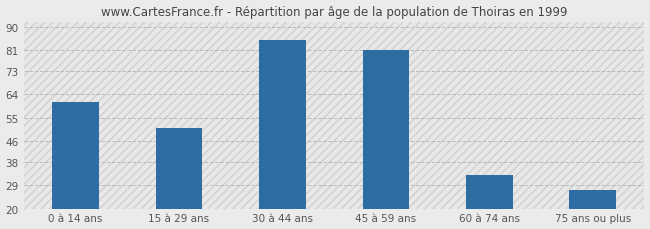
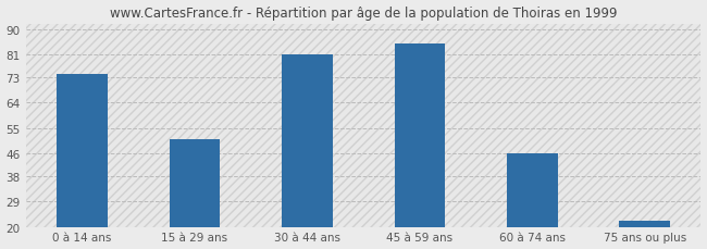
0 à 14 ans: 61 -> 74
30 à 44 ans: 85 -> 81
45 à 59 ans: 81 -> 85
60 à 74 ans: 33 -> 46
75 ans ou plus: 27 -> 22
